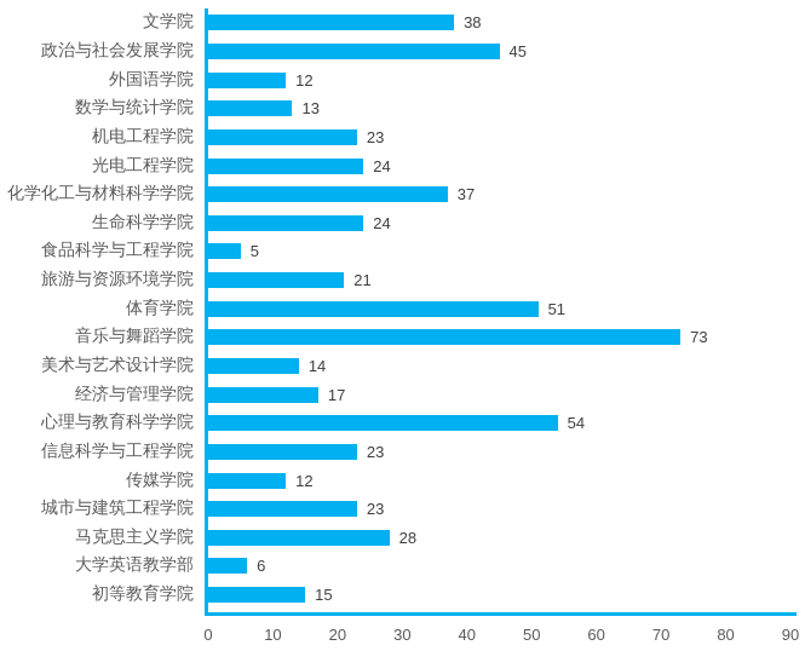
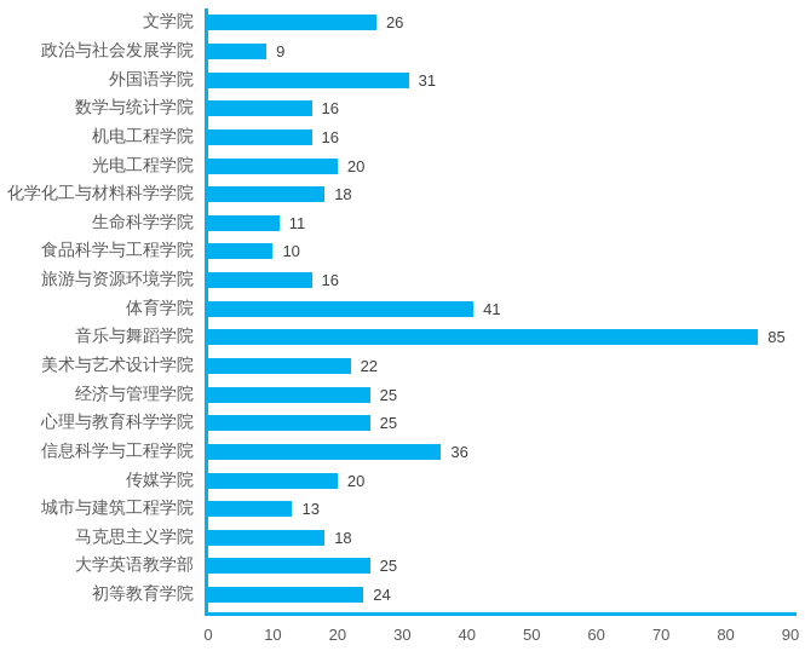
文学院: 38 -> 26
政治与社会发展学院: 45 -> 9
外国语学院: 12 -> 31
数学与统计学院: 13 -> 16
机电工程学院: 23 -> 16
光电工程学院: 24 -> 20
化学化工与材料科学学院: 37 -> 18
生命科学学院: 24 -> 11
食品科学与工程学院: 5 -> 10
旅游与资源环境学院: 21 -> 16
体育学院: 51 -> 41
音乐与舞蹈学院: 73 -> 85
美术与艺术设计学院: 14 -> 22
经济与管理学院: 17 -> 25
心理与教育科学学院: 54 -> 25
信息科学与工程学院: 23 -> 36
传媒学院: 12 -> 20
城市与建筑工程学院: 23 -> 13
马克思主义学院: 28 -> 18
大学英语教学部: 6 -> 25
初等教育学院: 15 -> 24
